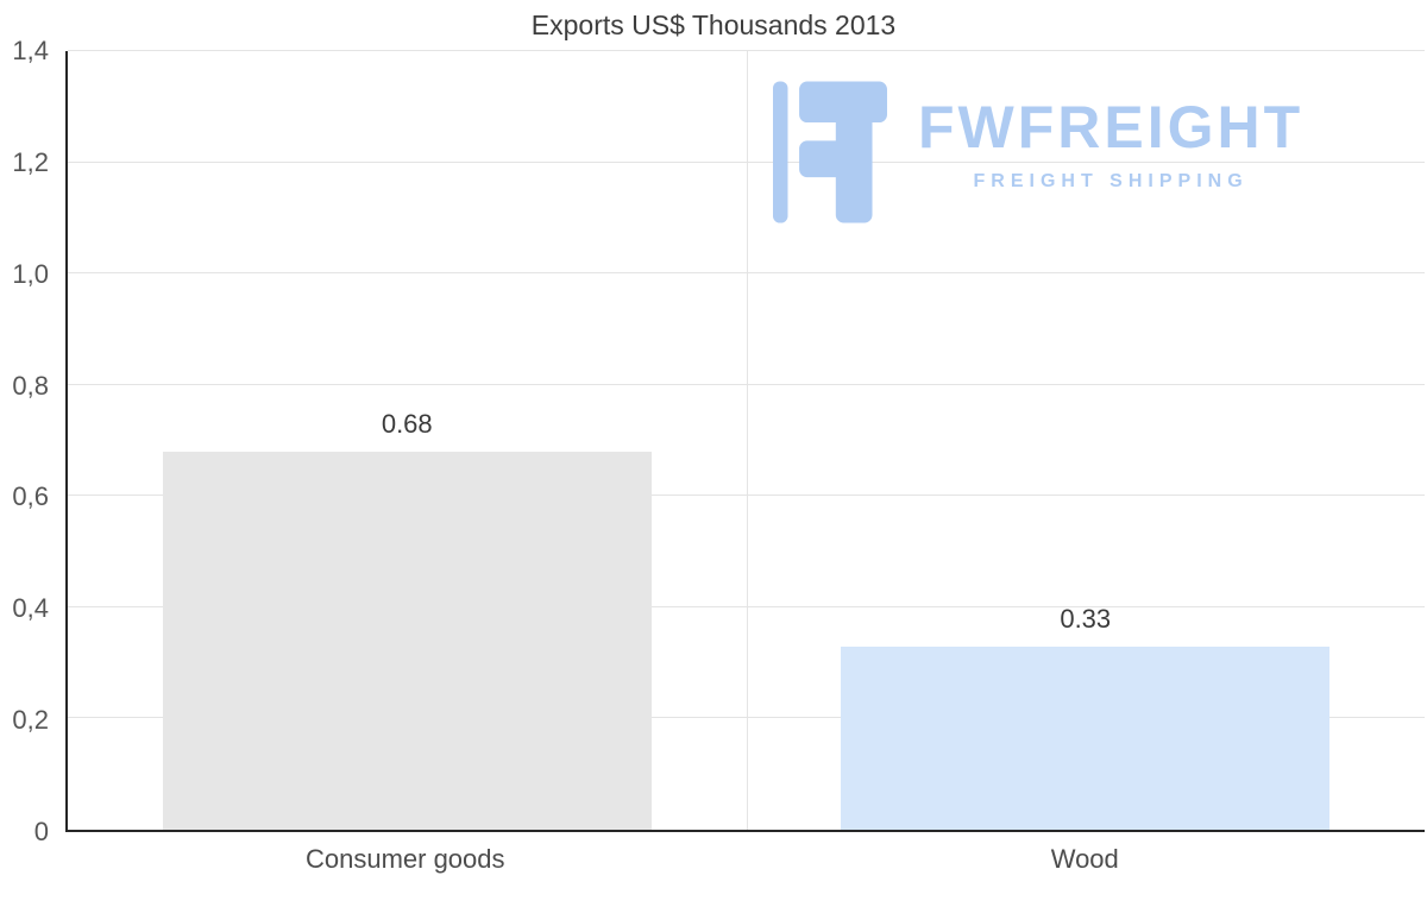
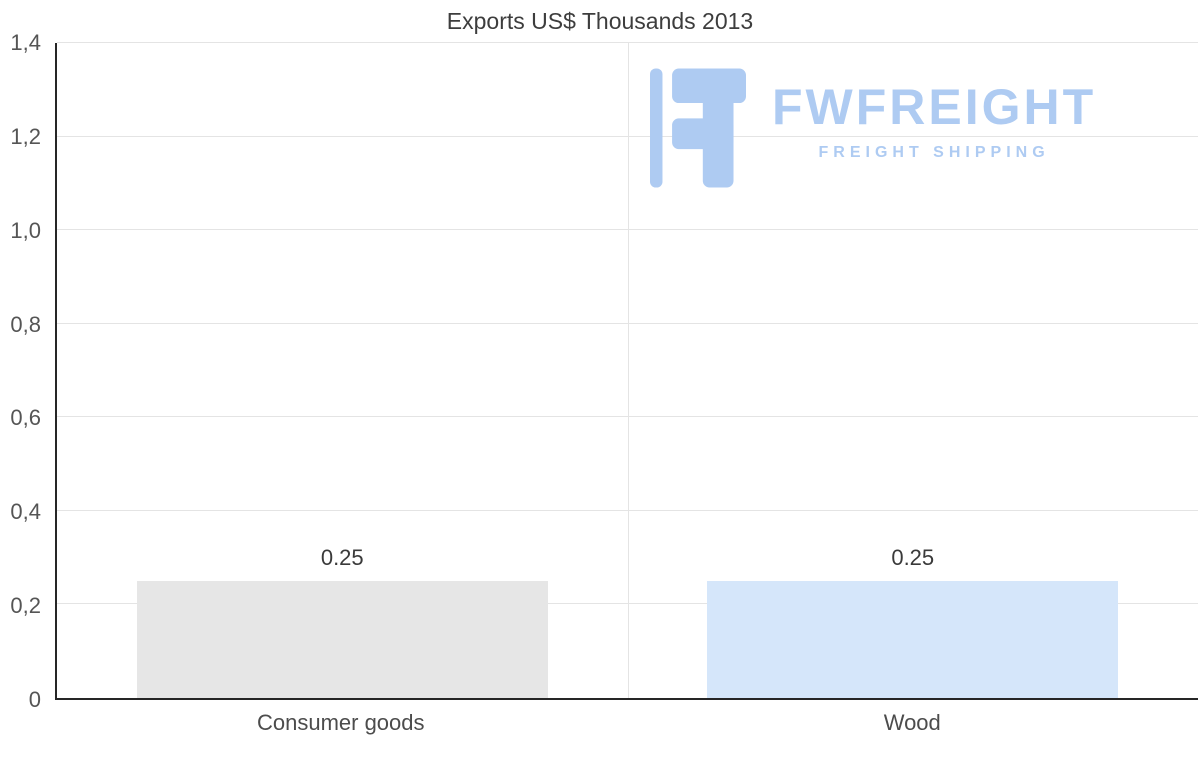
Consumer goods: 0.68 -> 0.25
Wood: 0.33 -> 0.25
